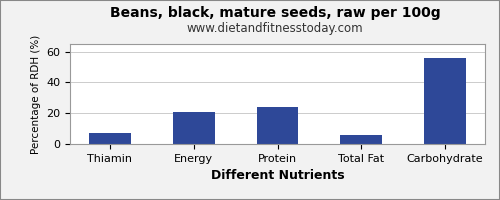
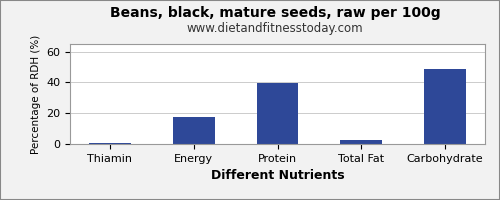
Thiamin: 7 -> 0
Energy: 21 -> 18
Protein: 24 -> 40
Total Fat: 6 -> 2
Carbohydrate: 56 -> 48
